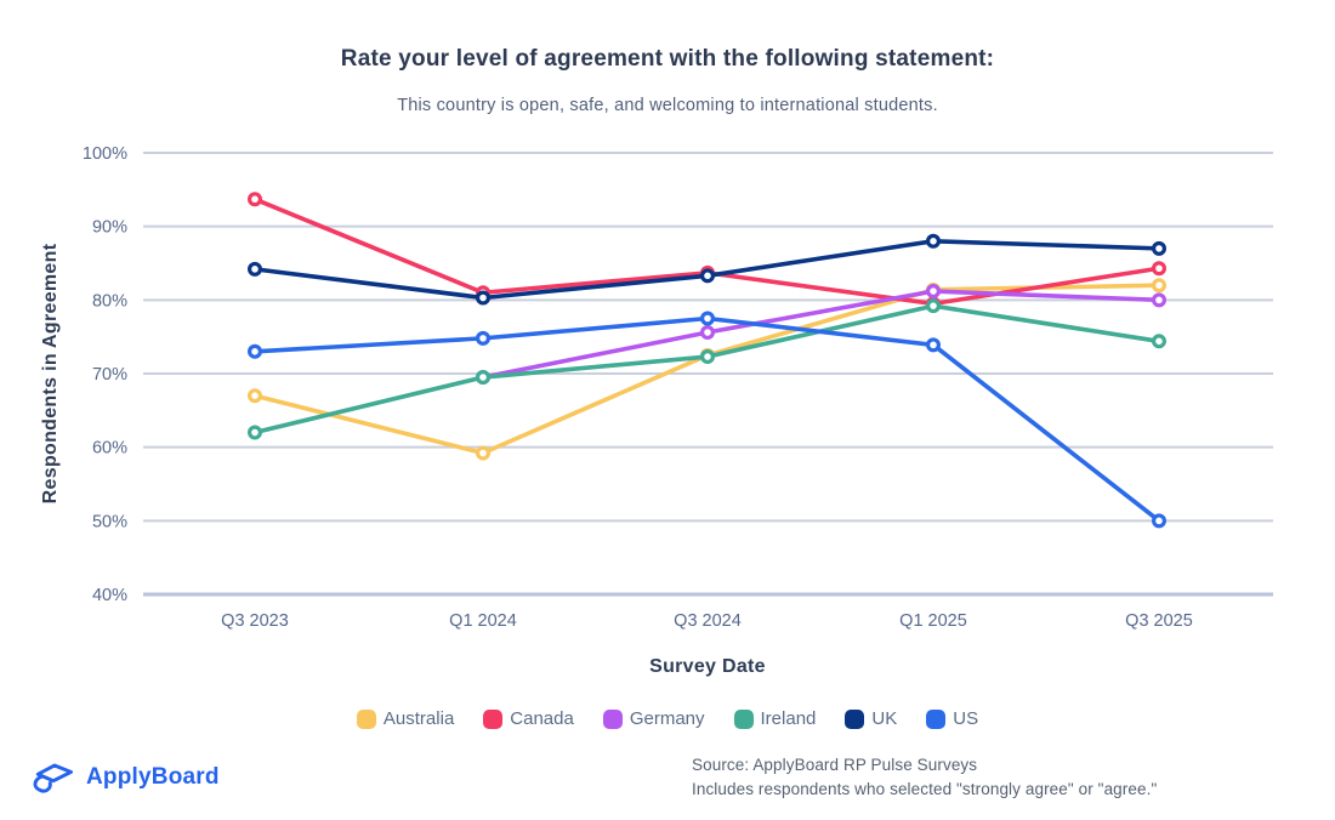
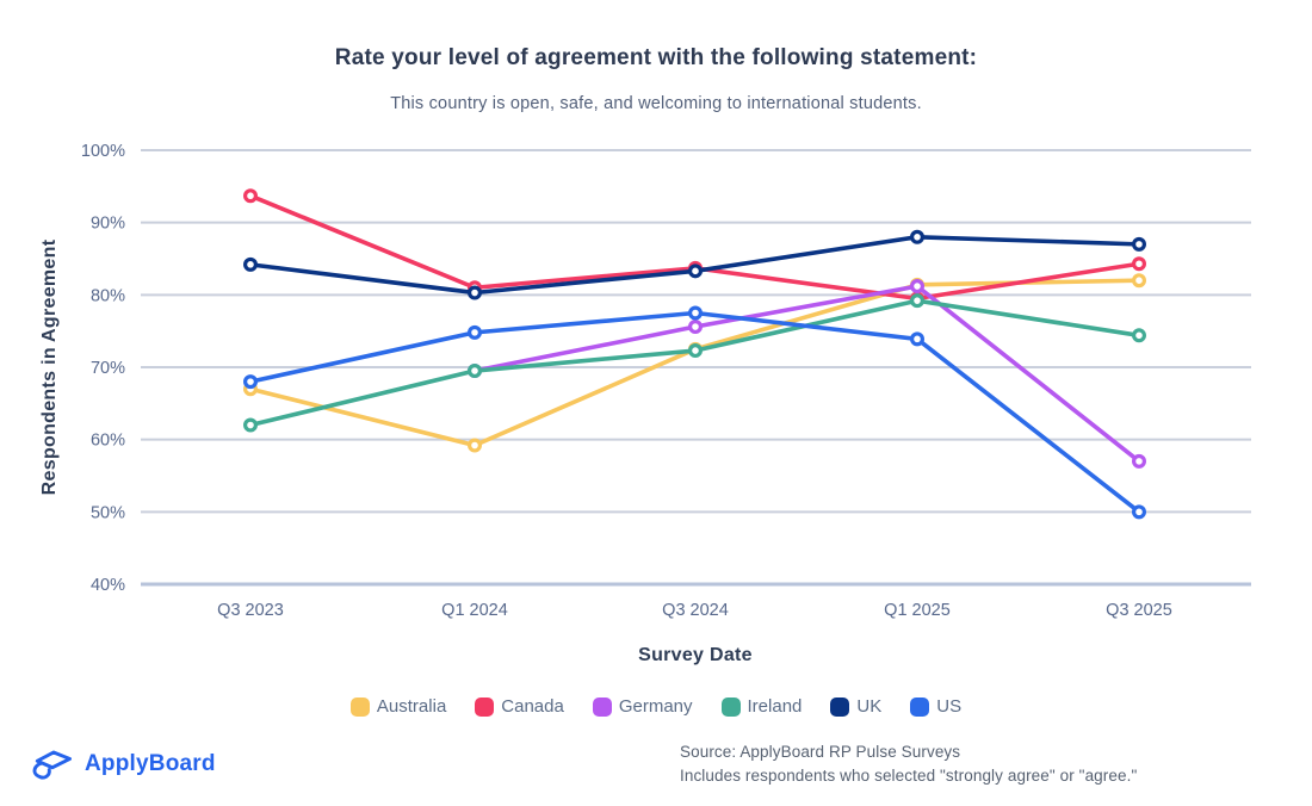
US/Q3 2023: 73% -> 68%
Germany/Q3 2025: 80% -> 57%
